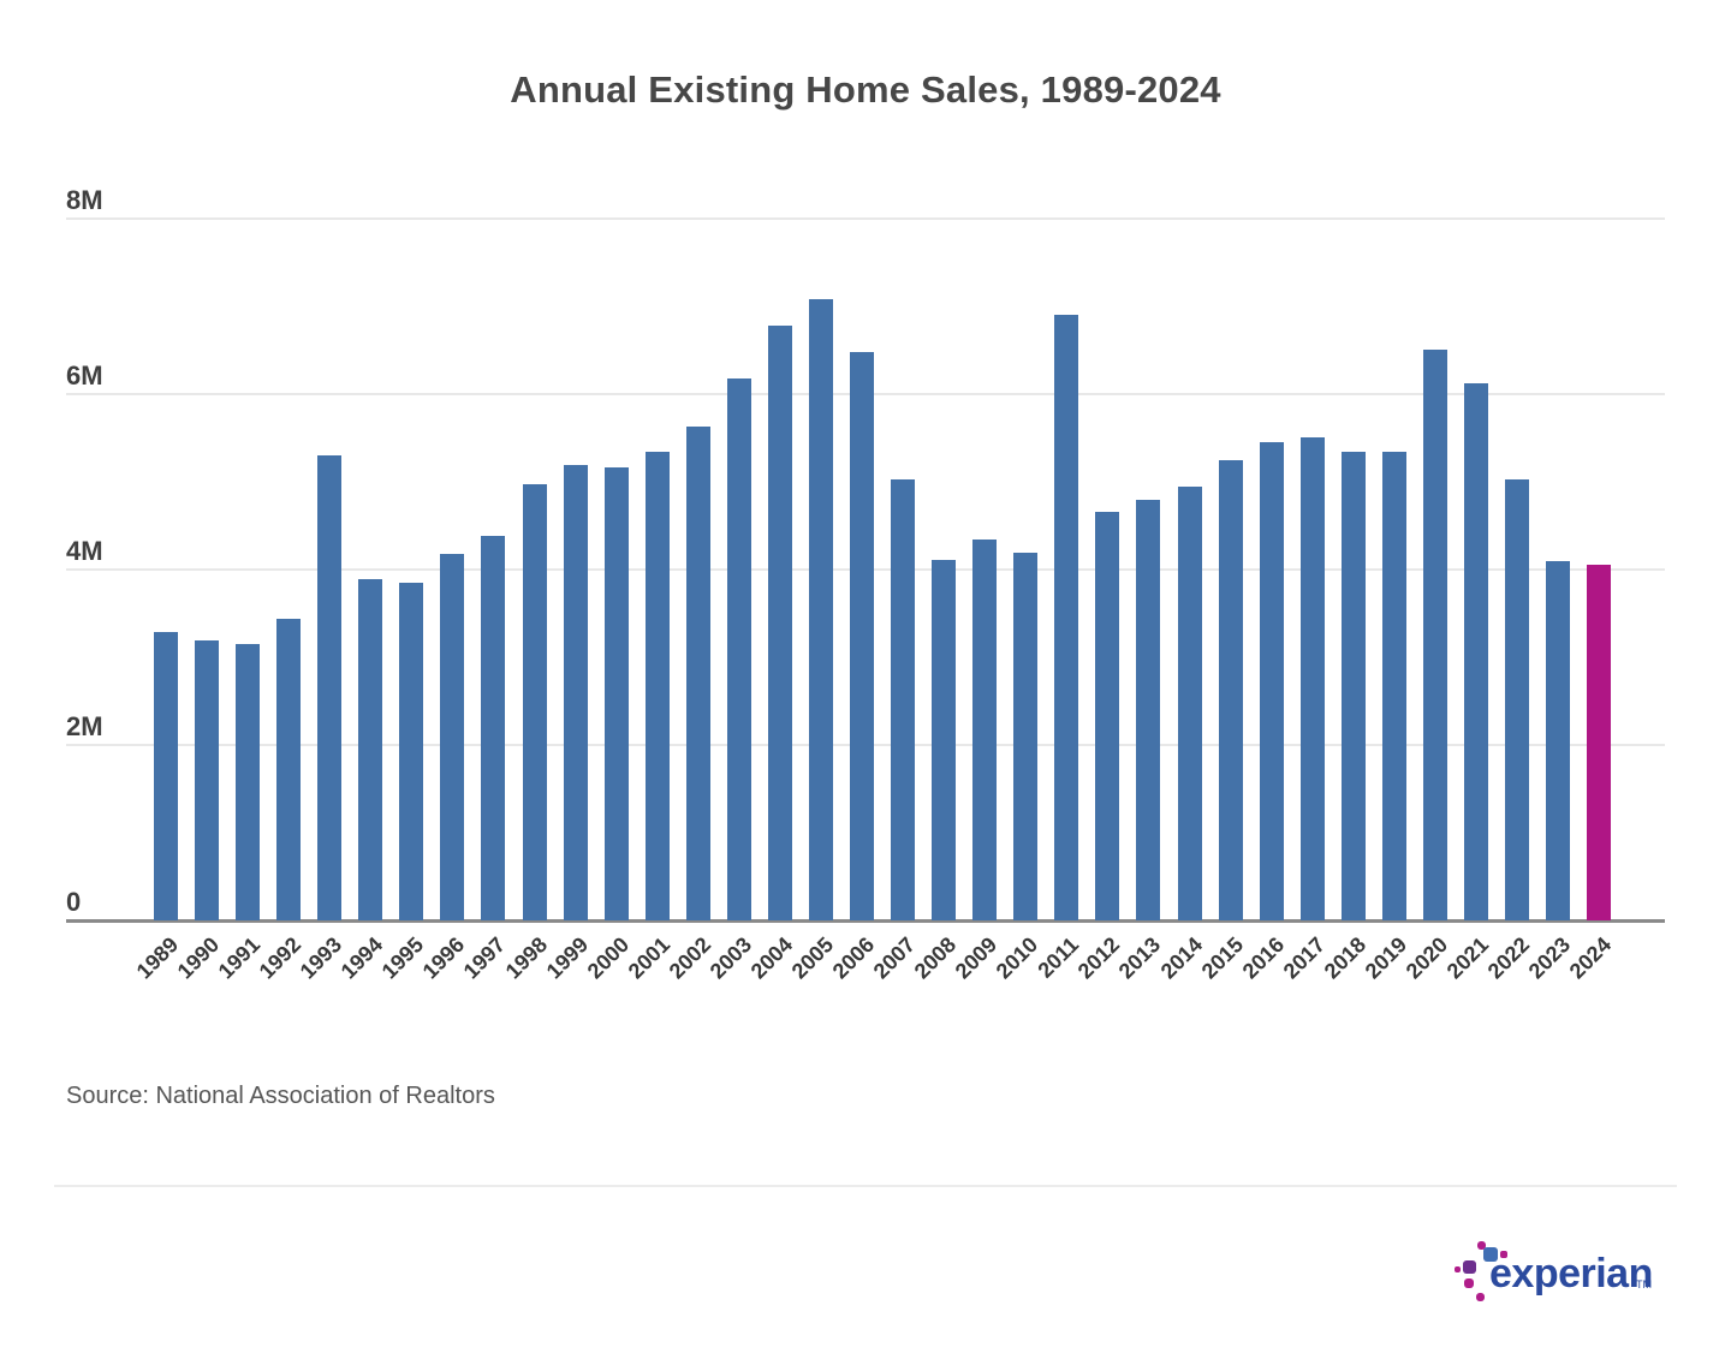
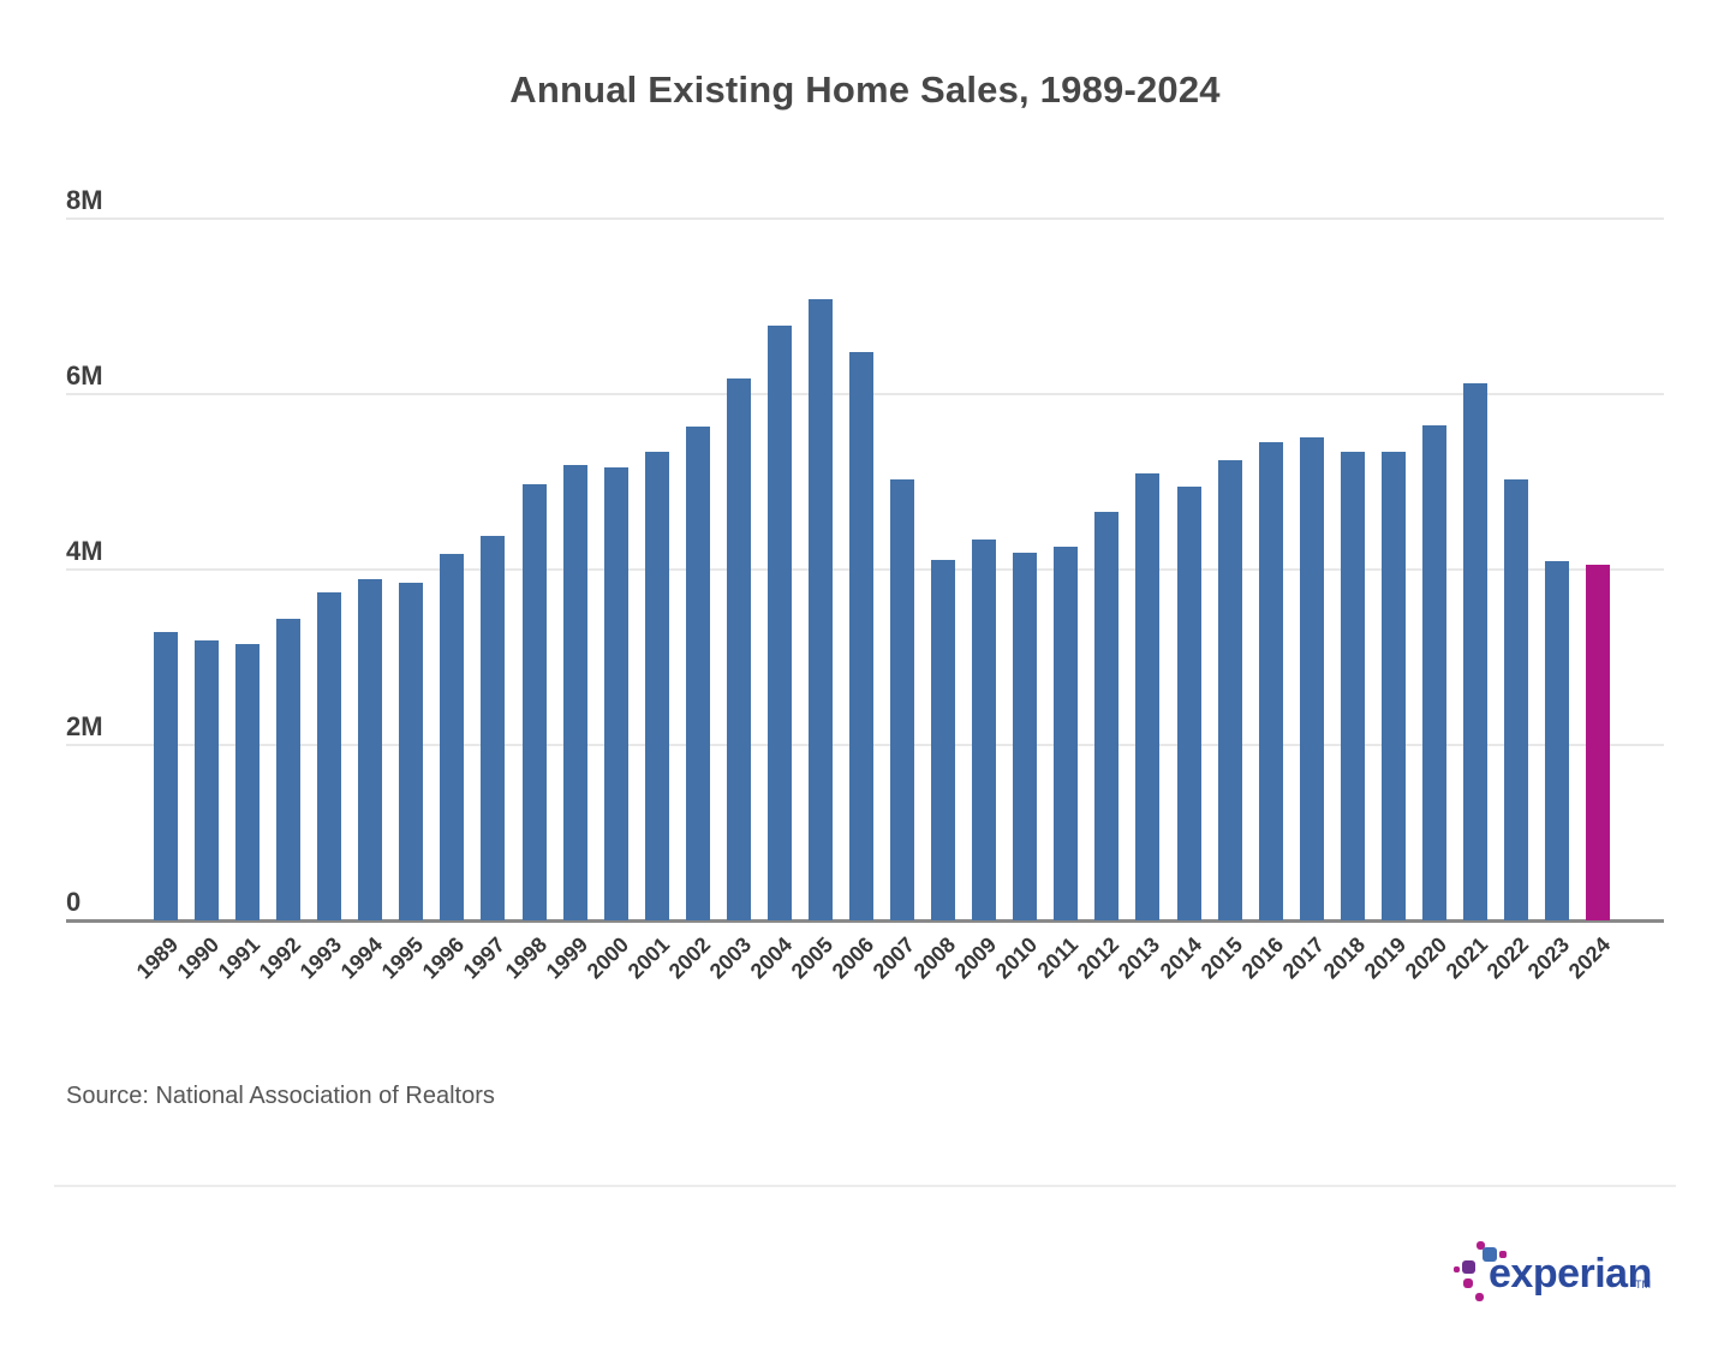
1993: 5.3M -> 3.7M
2011: 6.9M -> 4.3M
2013: 4.8M -> 5.1M
2020: 6.5M -> 5.6M
